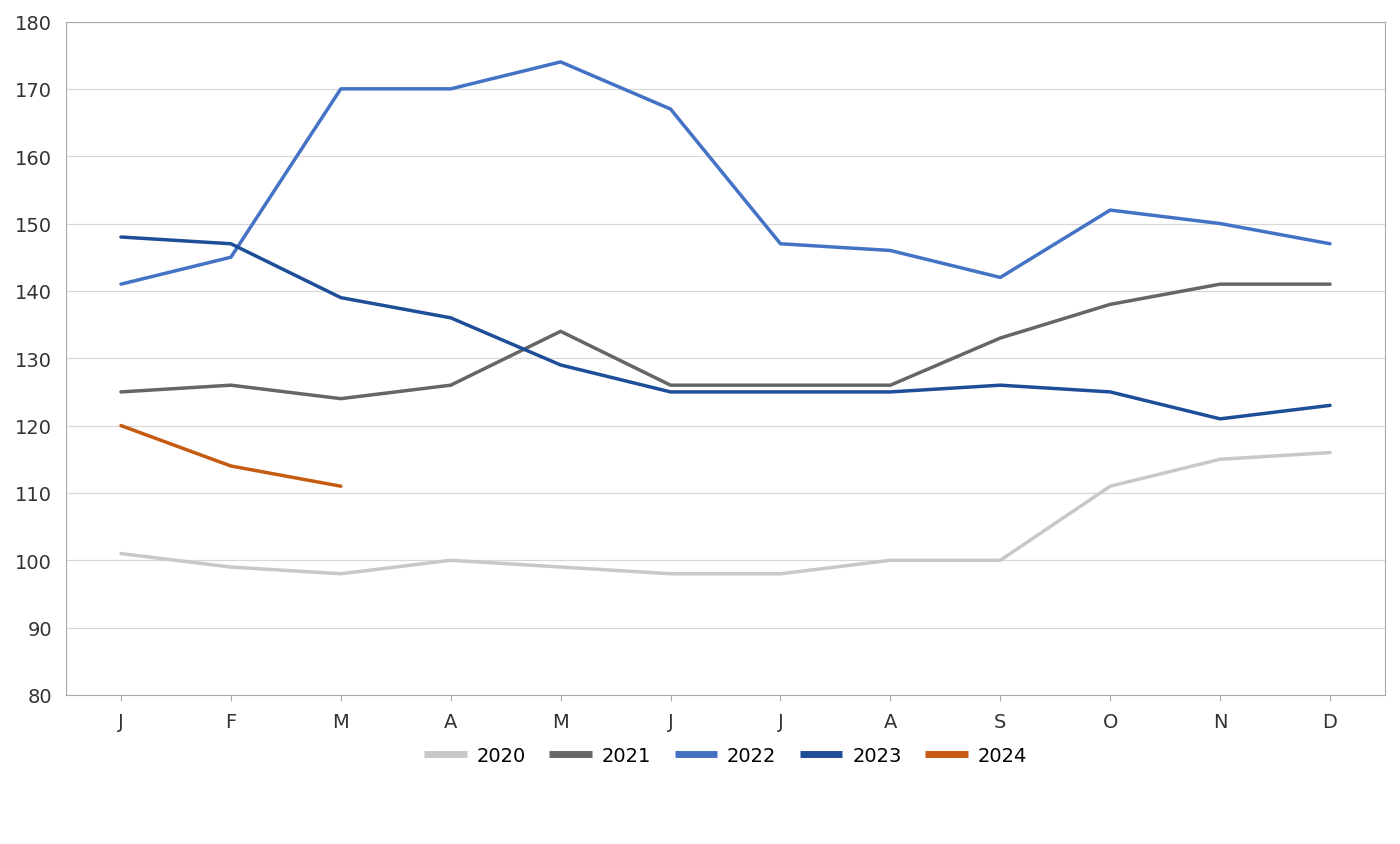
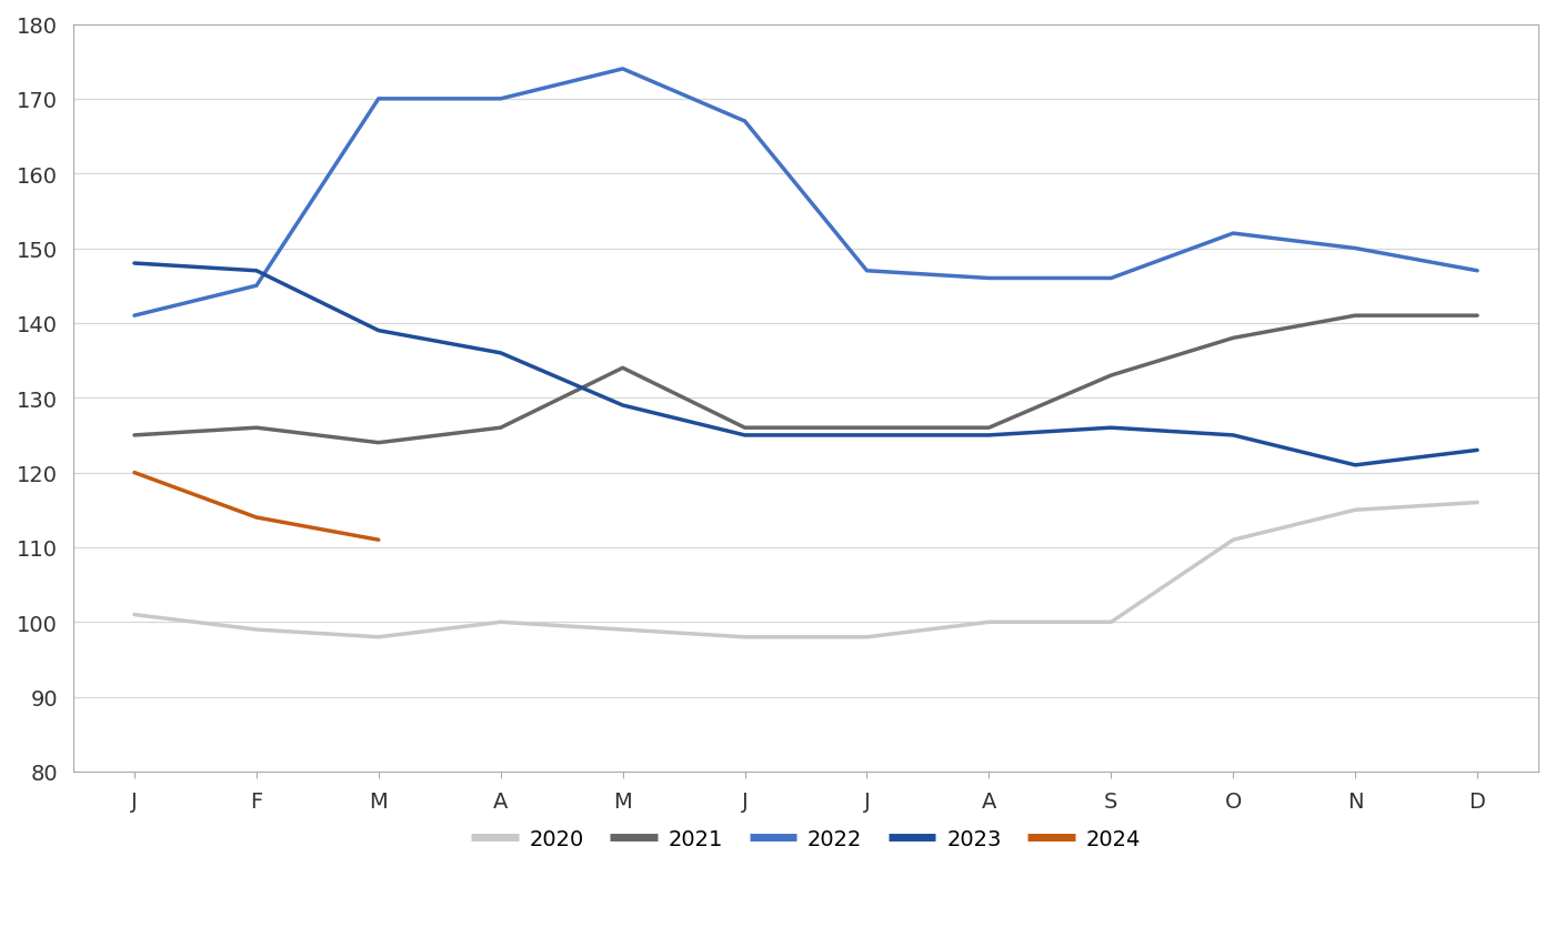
2022/S: 142 -> 146
